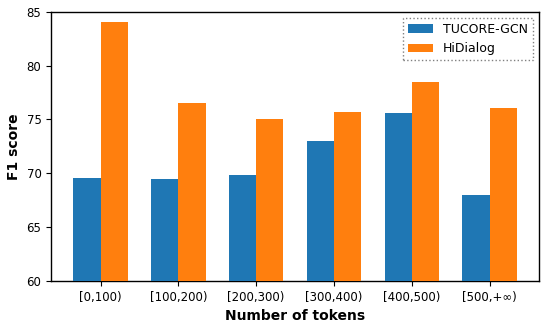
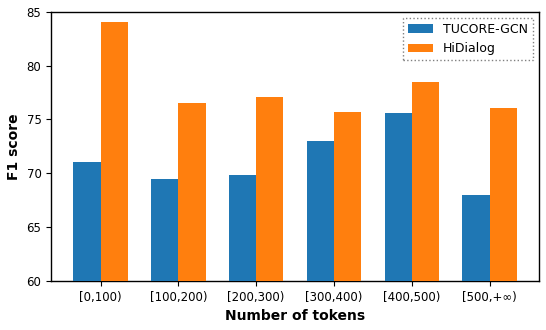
TUCORE-GCN/[0,100): 69.6 -> 71.0
HiDialog/[200,300): 75.0 -> 77.1
